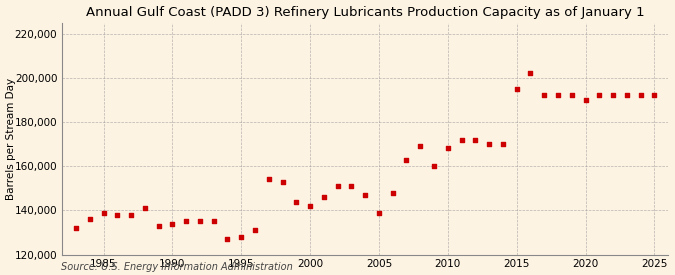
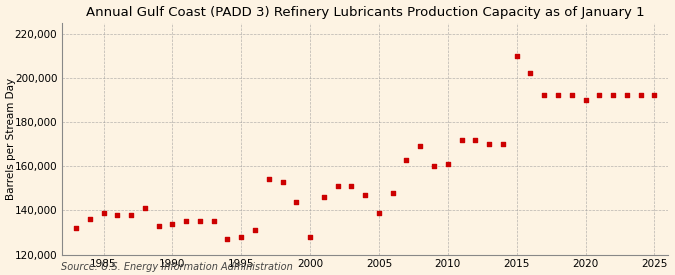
2000: 142,000 -> 128,000
2010: 168,000 -> 161,000
2015: 195,000 -> 210,000
